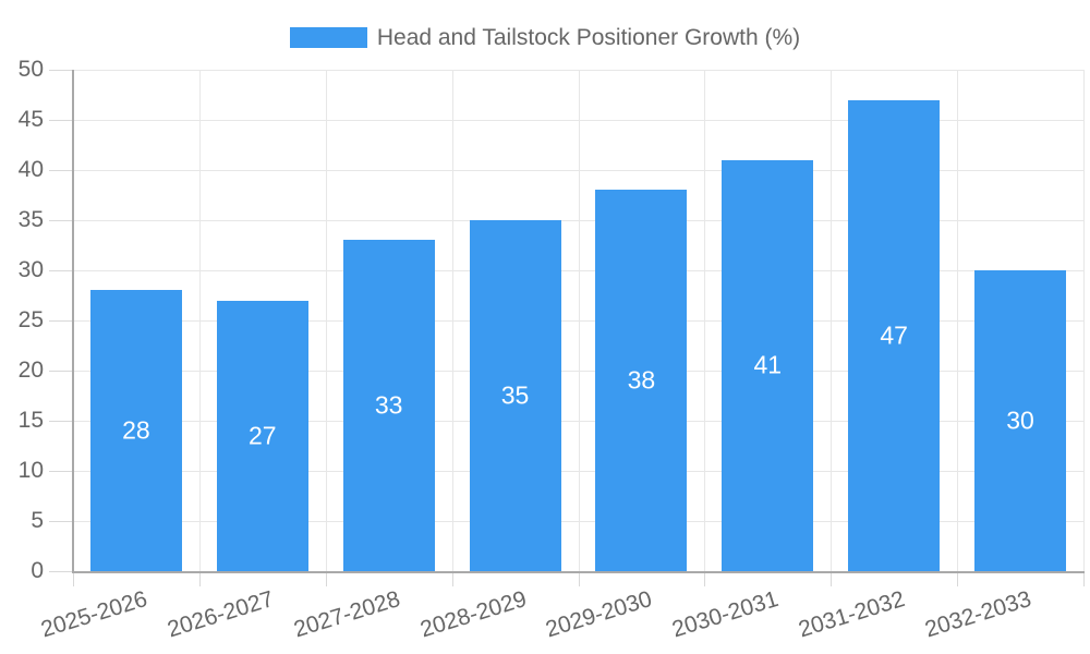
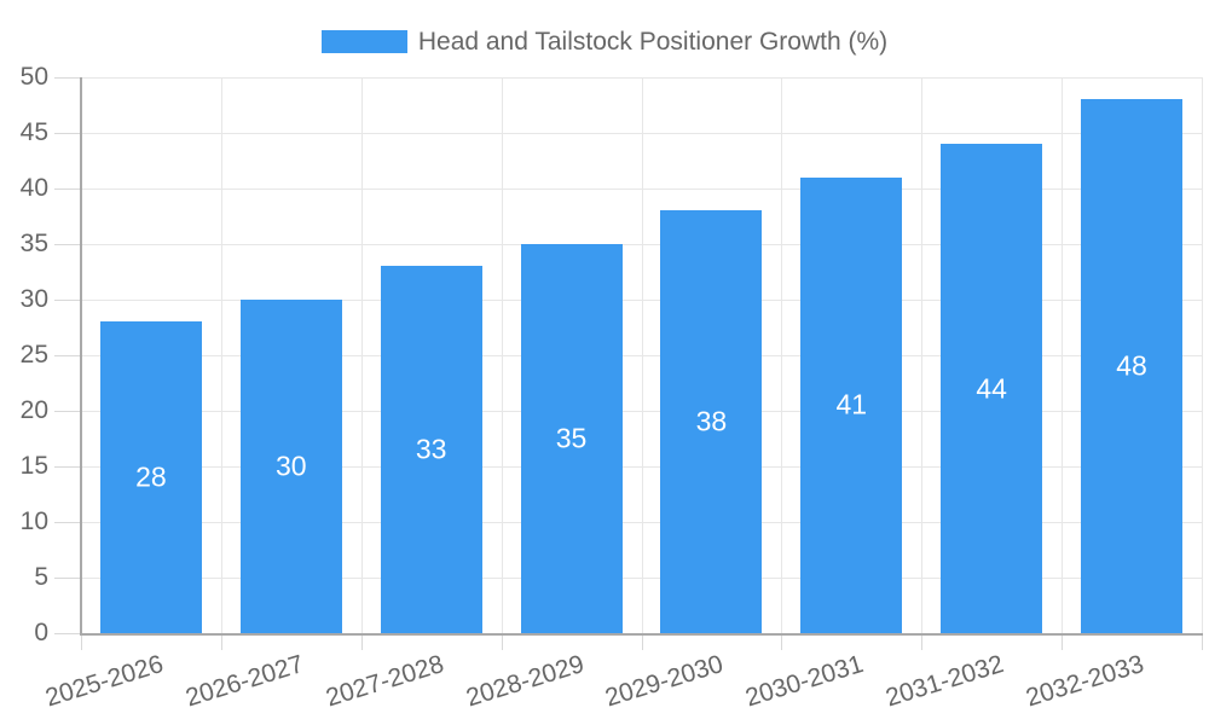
2026-2027: 27 -> 30
2031-2032: 47 -> 44
2032-2033: 30 -> 48
